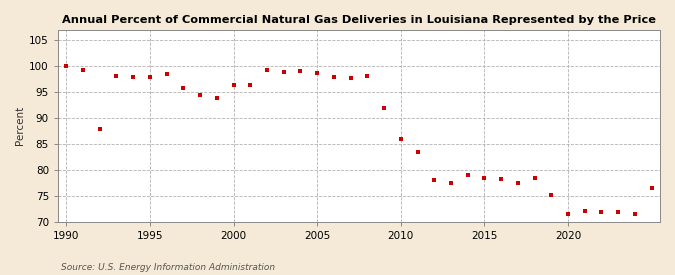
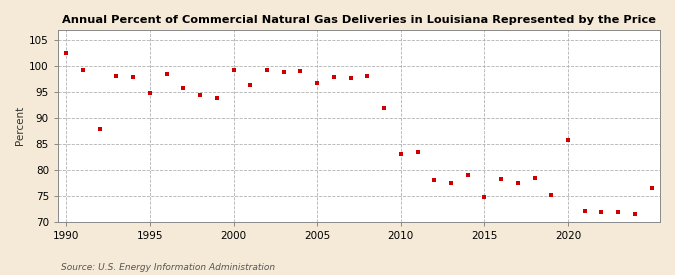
1990: 100.0 -> 102.6
1995: 97.9 -> 94.8
2000: 96.3 -> 99.2
2005: 98.7 -> 96.8
2010: 86.0 -> 83.0
2015: 78.5 -> 74.8
2020: 71.5 -> 85.8
